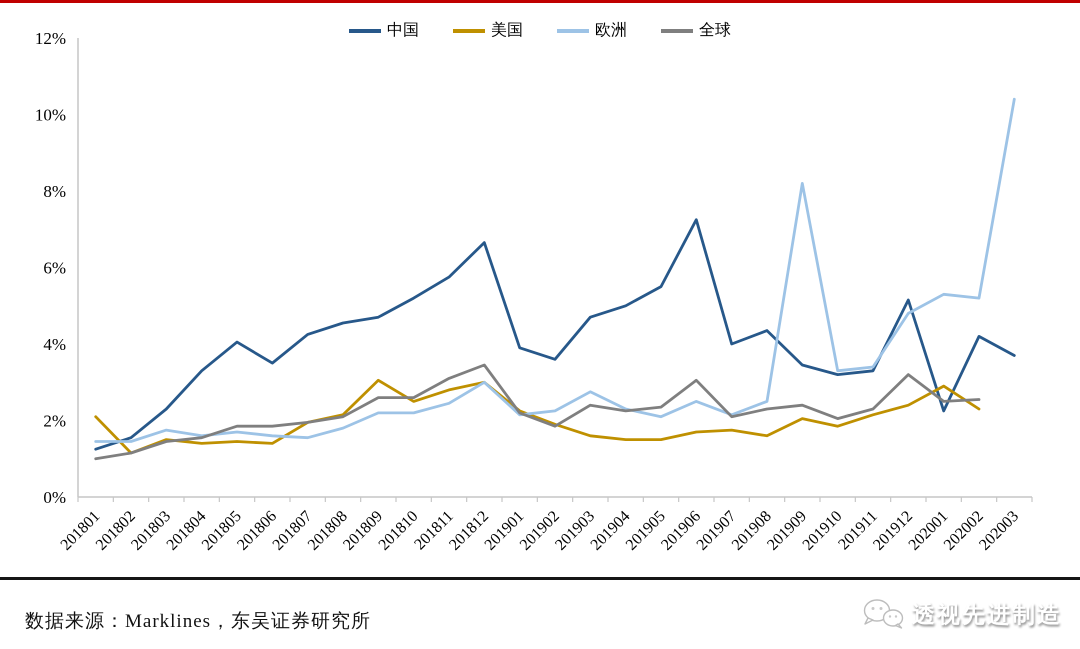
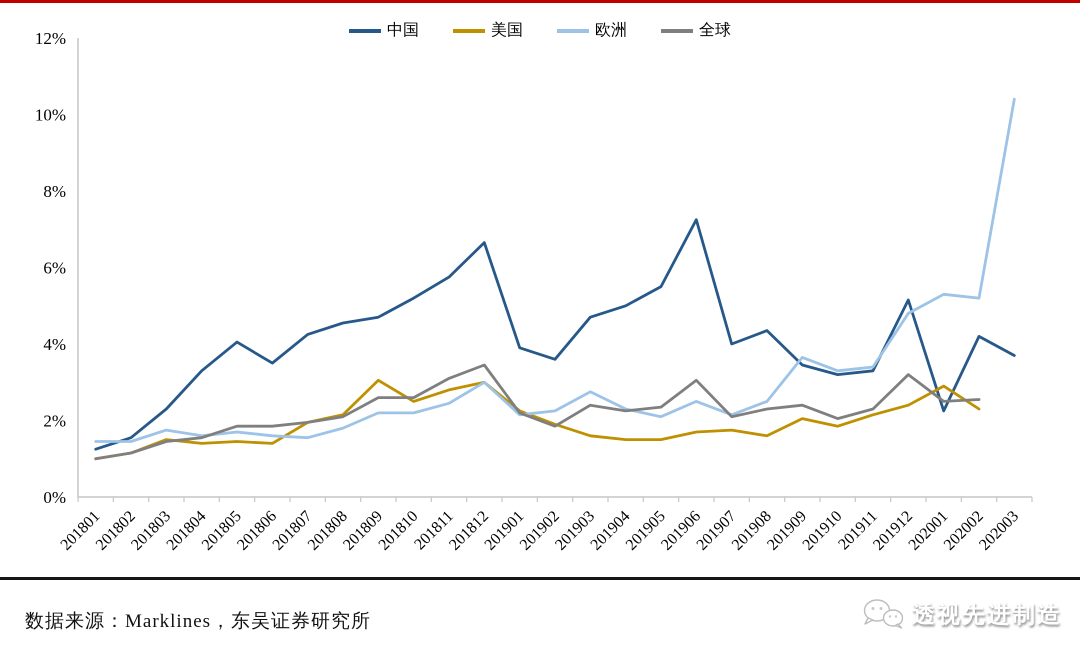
美国/201801: 2.1% -> 1.0%
欧洲/201909: 8.2% -> 3.6%
